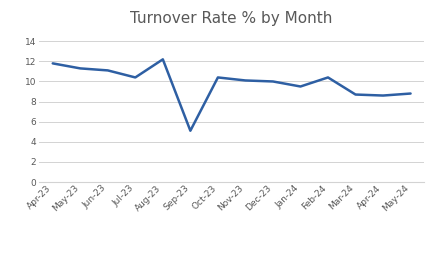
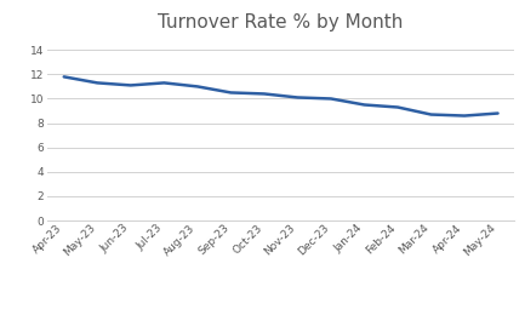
Jul-23: 10.4 -> 11.3
Aug-23: 12.2 -> 11.0
Sep-23: 5.1 -> 10.5
Feb-24: 10.4 -> 9.3
